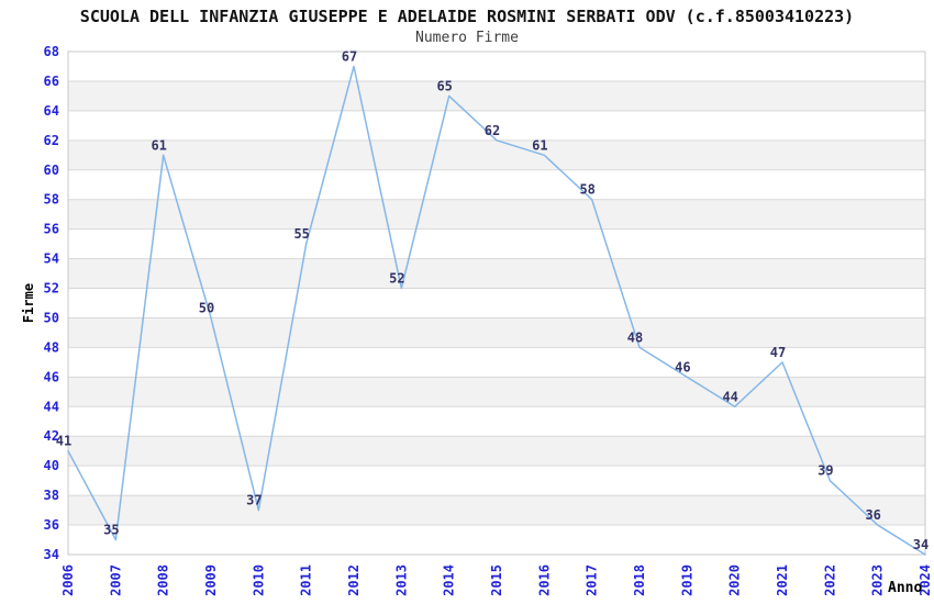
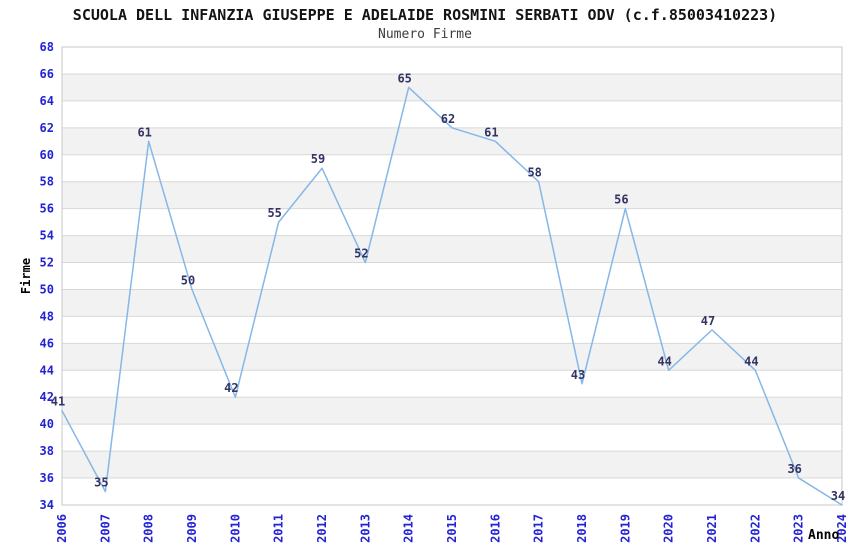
2010: 37 -> 42
2012: 67 -> 59
2018: 48 -> 43
2019: 46 -> 56
2022: 39 -> 44
